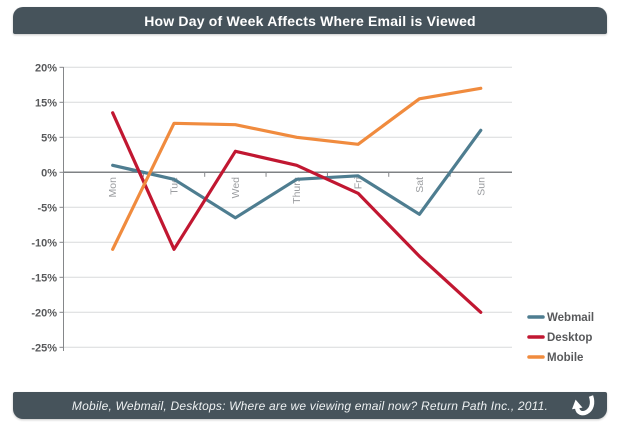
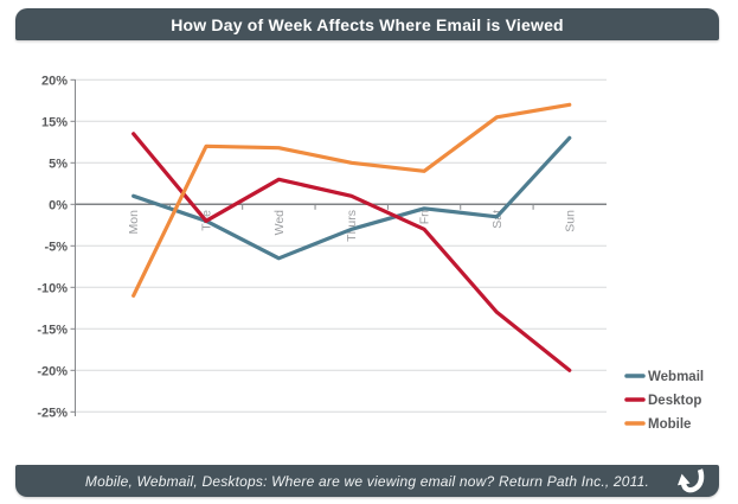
Webmail/Tue: -1% -> -2%
Desktop/Tue: -11% -> -2%
Webmail/Thurs: -1% -> -3%
Webmail/Sat: -6% -> -2%
Desktop/Sat: -12% -> -13%
Webmail/Sun: 6% -> 8%
